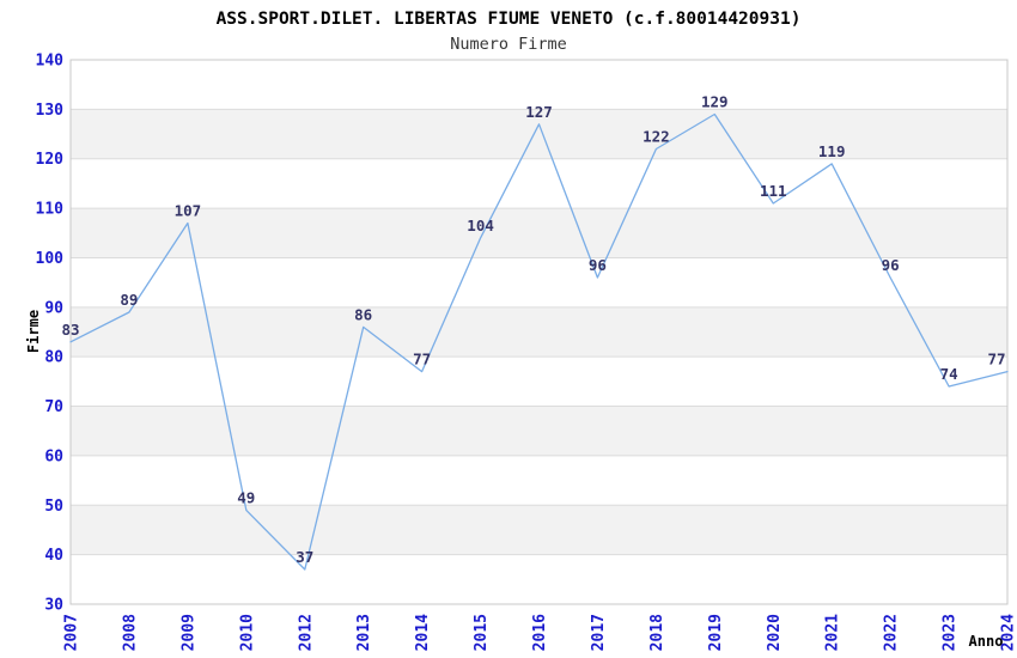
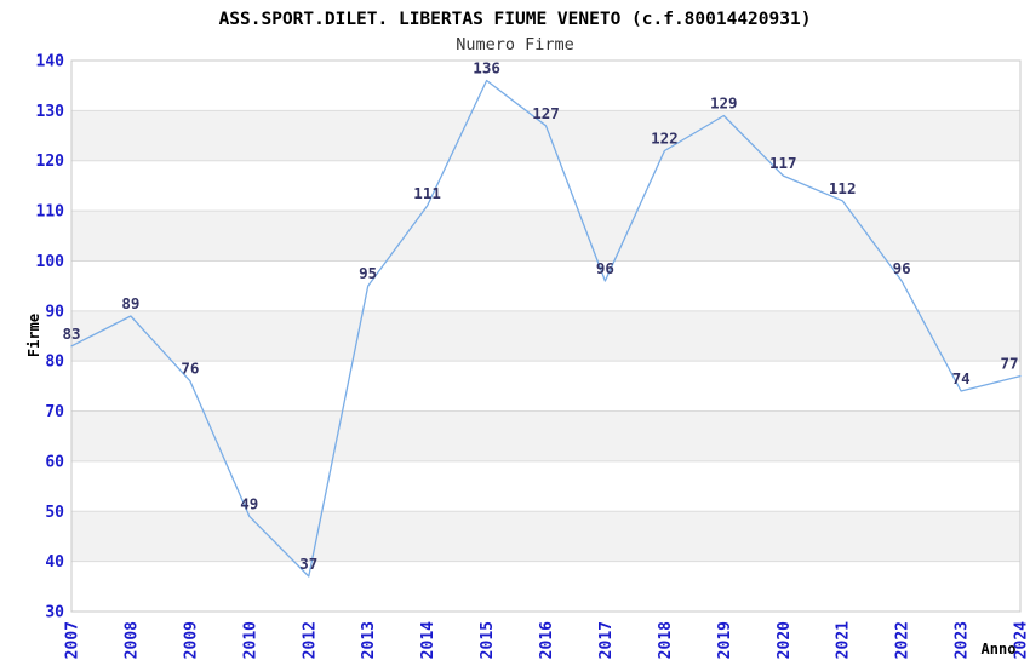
2009: 107 -> 76
2013: 86 -> 95
2014: 77 -> 111
2015: 104 -> 136
2020: 111 -> 117
2021: 119 -> 112
